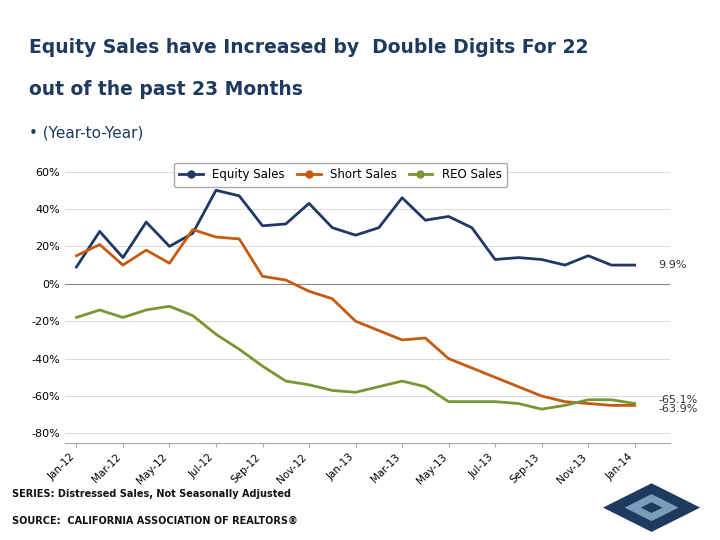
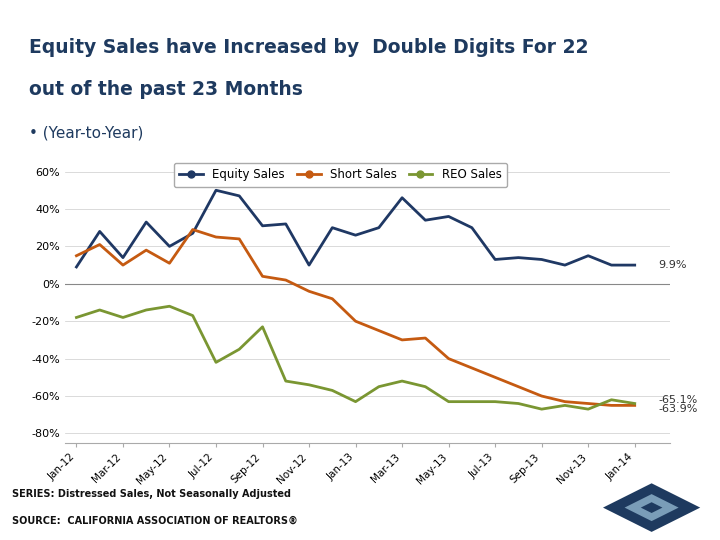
REO Sales/Jul-12: -27% -> -42%
REO Sales/Sep-12: -44% -> -23%
Equity Sales/Nov-12: 43% -> 10%
REO Sales/Jan-13: -58% -> -63%
REO Sales/Nov-13: -62% -> -67%
